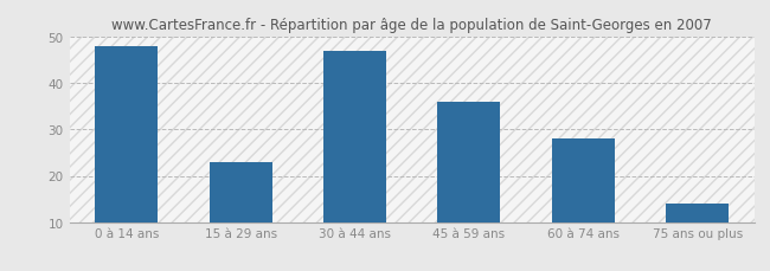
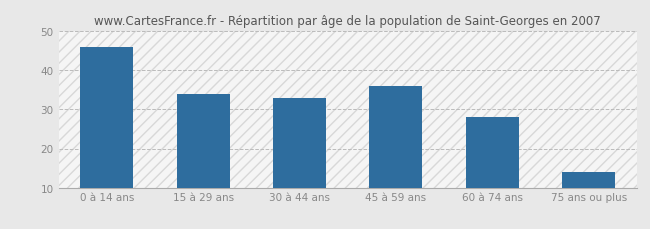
0 à 14 ans: 48 -> 46
15 à 29 ans: 23 -> 34
30 à 44 ans: 47 -> 33
